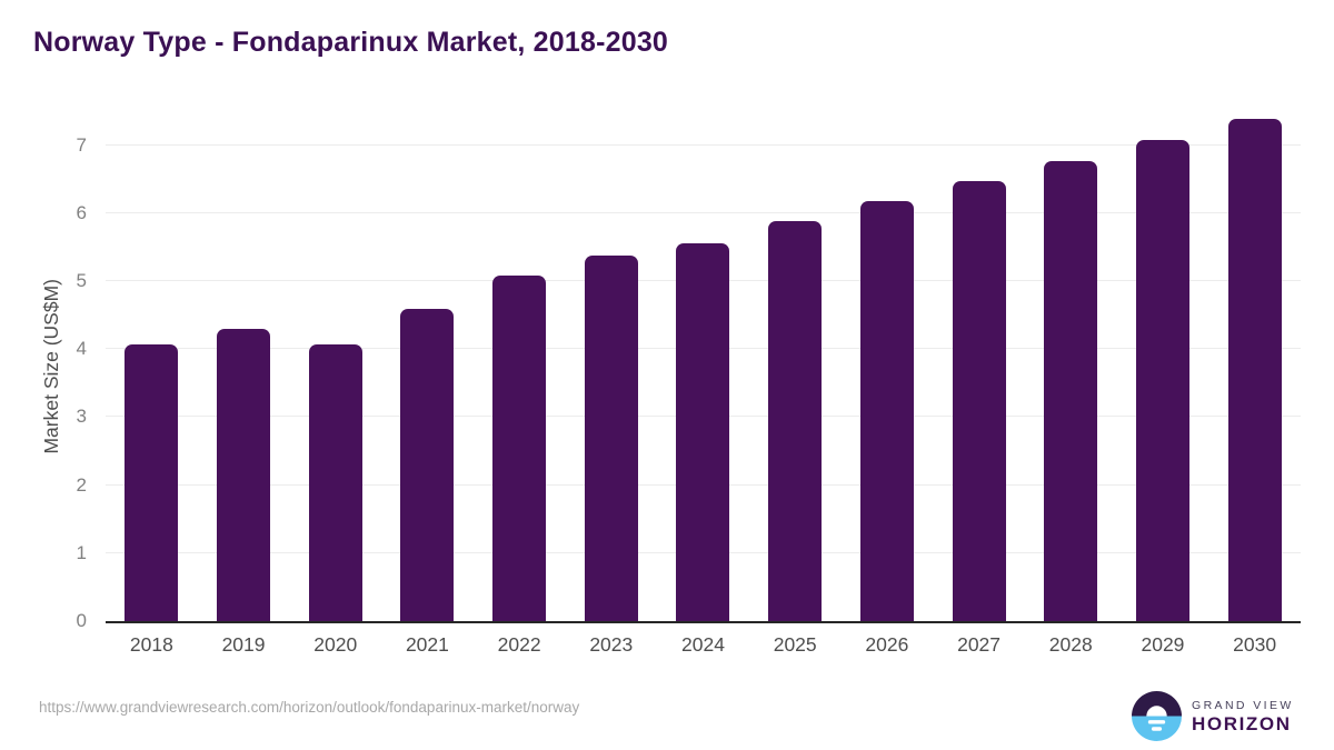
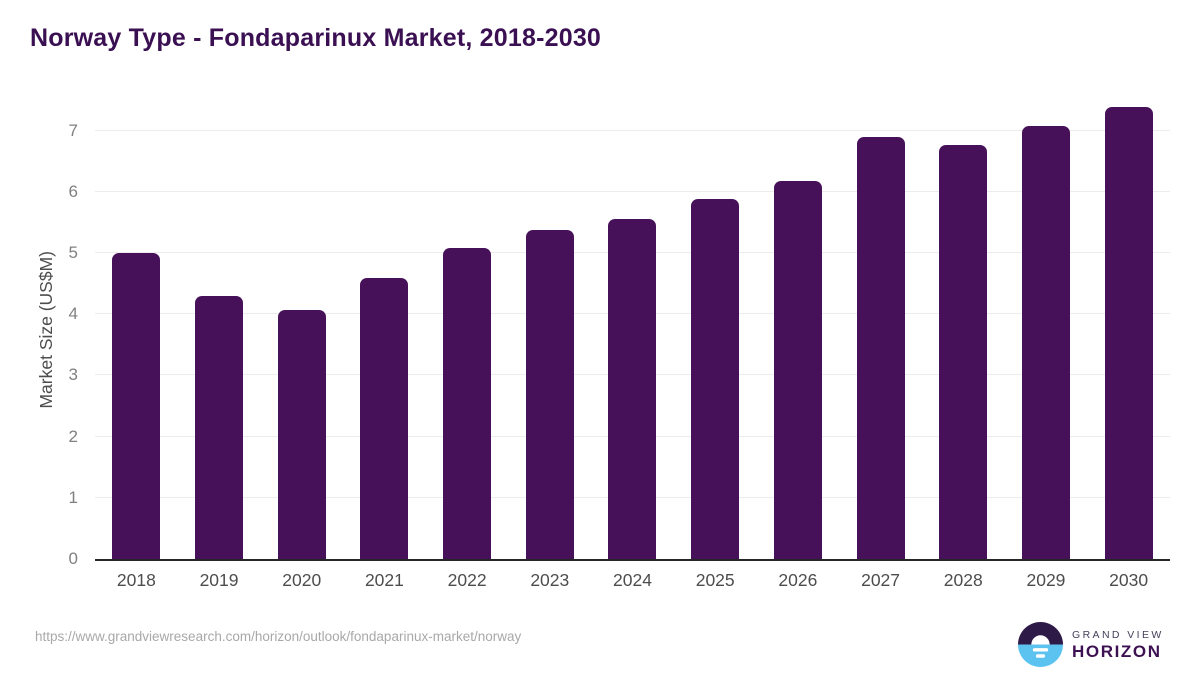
2018: 4.1 -> 5.0
2027: 6.5 -> 6.9
